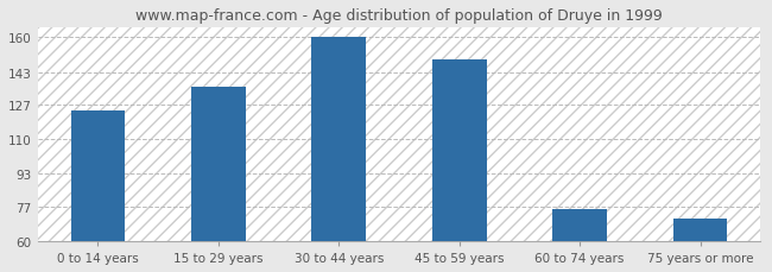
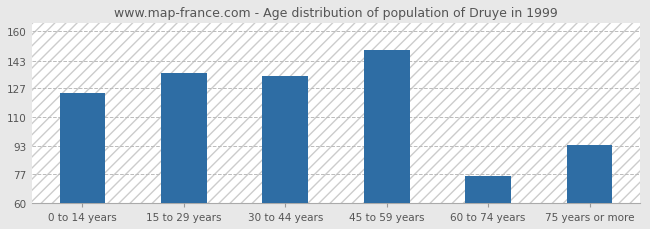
30 to 44 years: 160 -> 134
75 years or more: 71 -> 94
